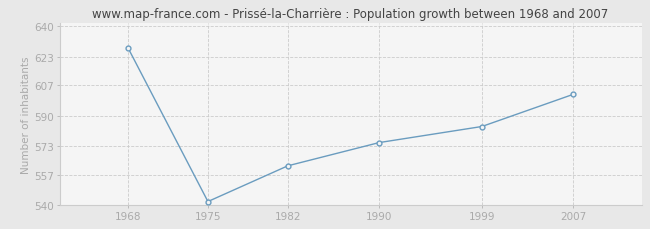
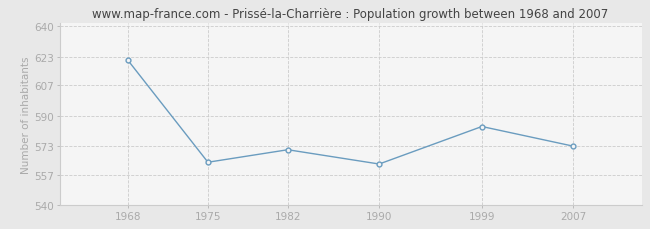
1968: 628 -> 621
1975: 542 -> 564
1982: 562 -> 571
1990: 575 -> 563
2007: 602 -> 573
